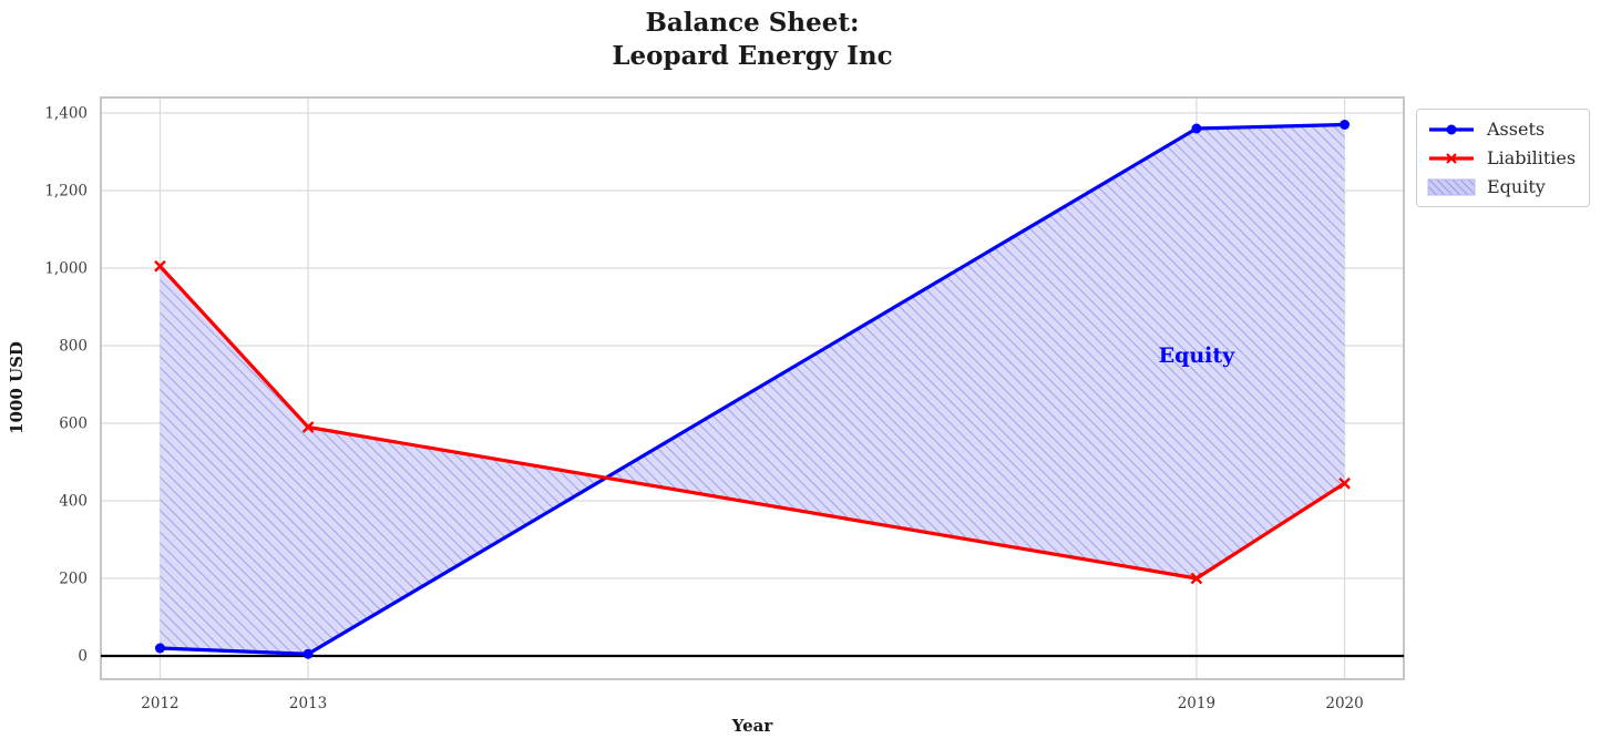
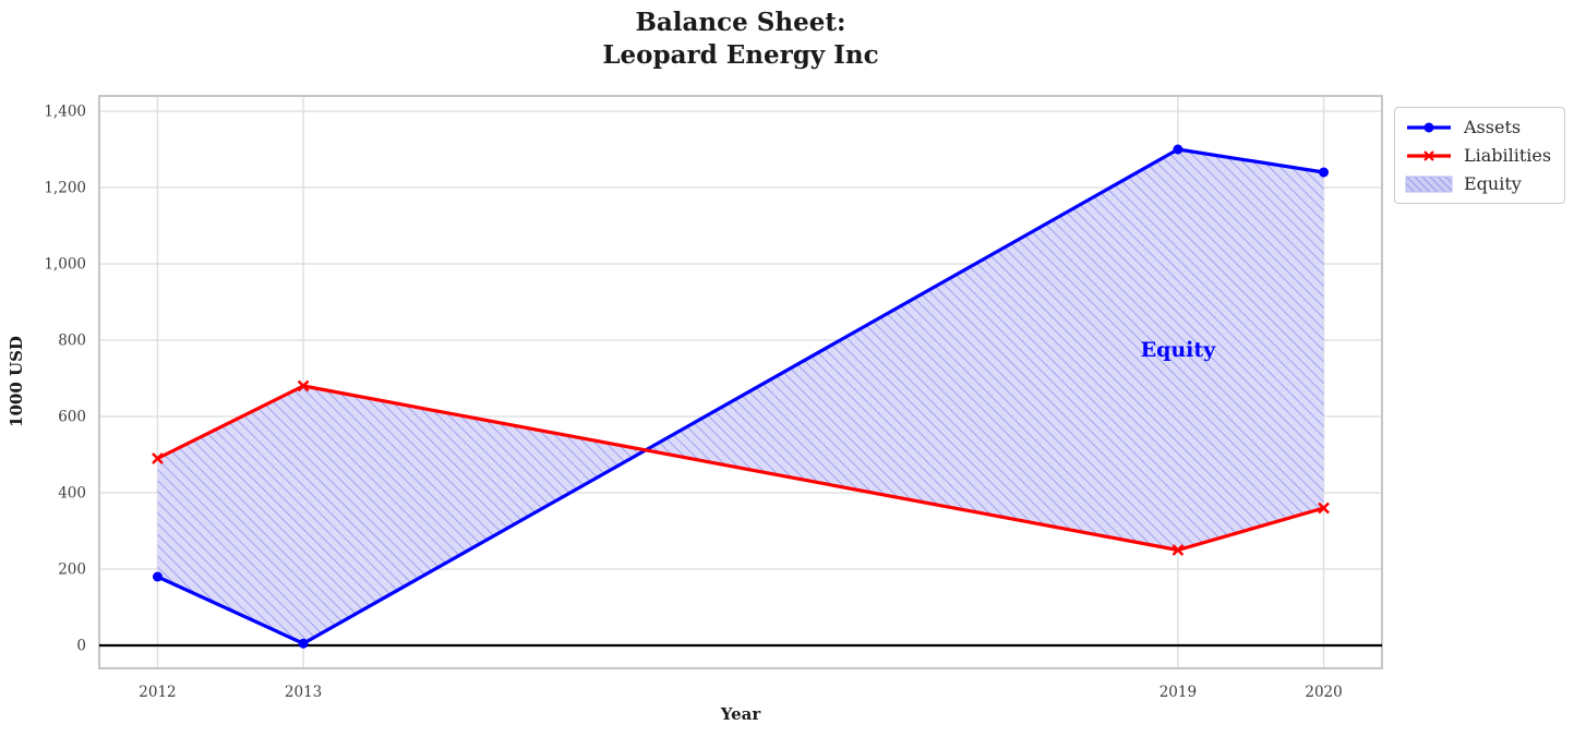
Assets/2012: 20 -> 180
Liabilities/2012: 1000 -> 490
Liabilities/2013: 590 -> 680
Assets/2019: 1360 -> 1300
Liabilities/2019: 200 -> 250
Assets/2020: 1370 -> 1240
Liabilities/2020: 440 -> 360
